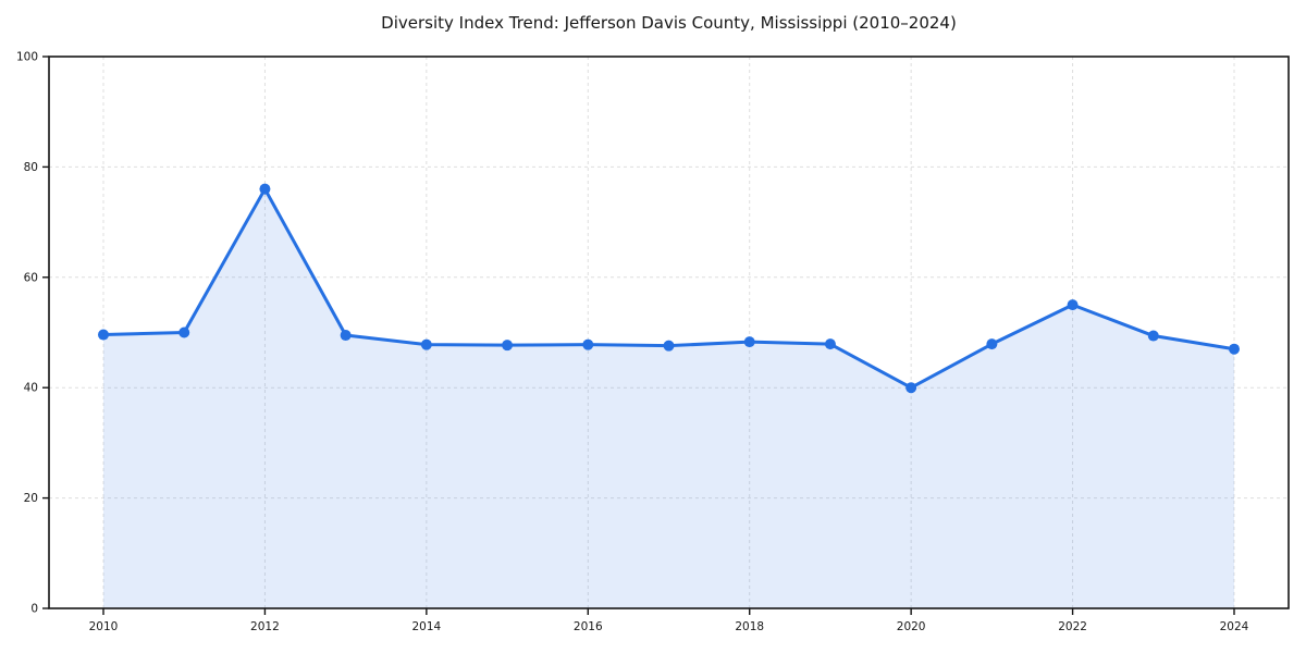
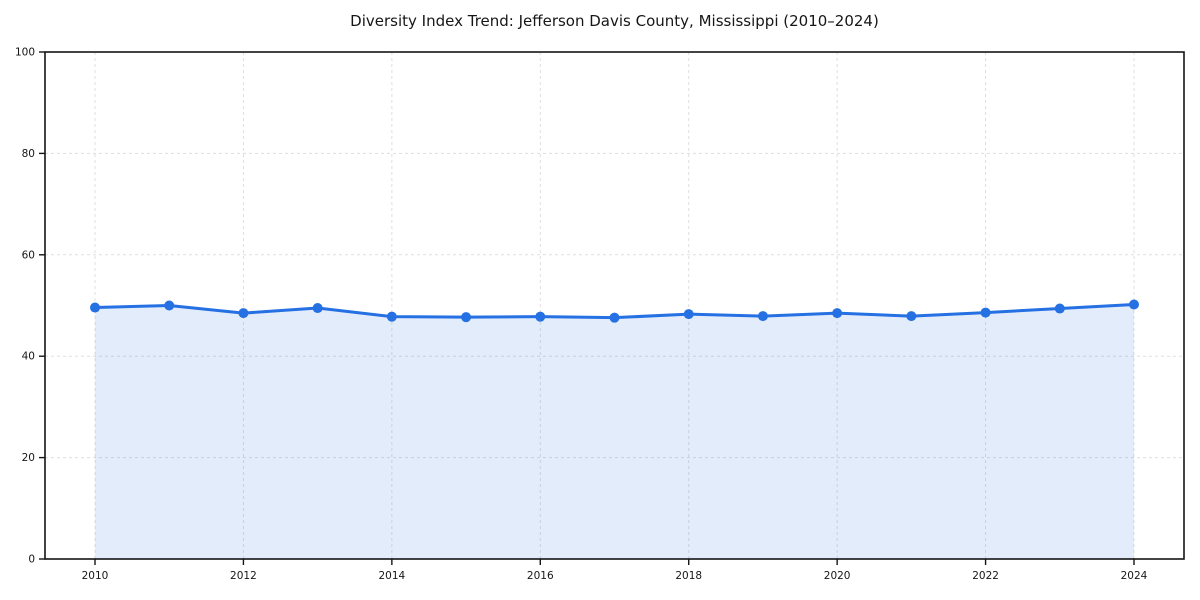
2012: 76 -> 48
2020: 40 -> 48
2022: 55 -> 49
2024: 47 -> 50
